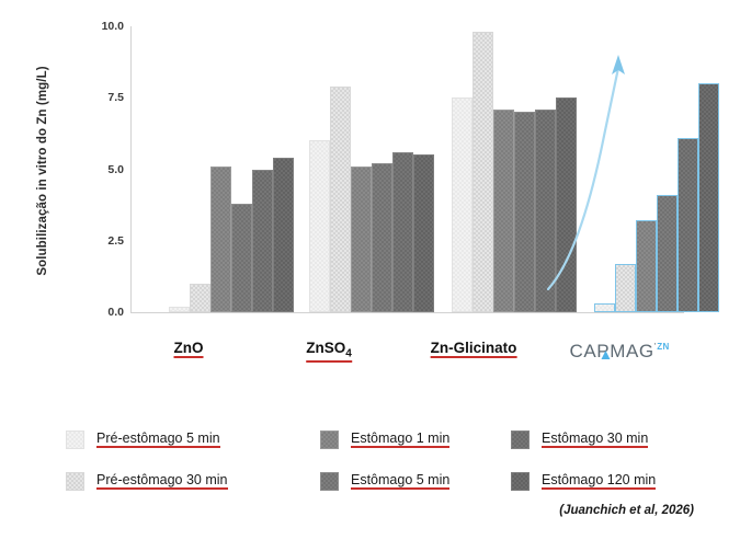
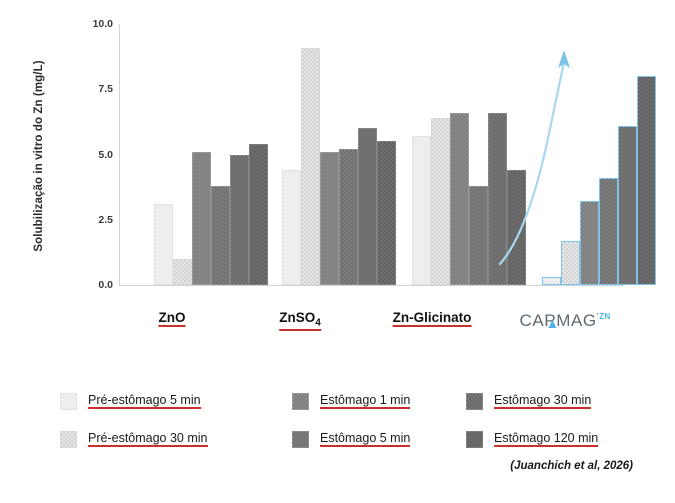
Pré-estômago 5 min/ZnO: 0.2 -> 3.1
Pré-estômago 5 min/ZnSO4: 6.0 -> 4.4
Pré-estômago 30 min/ZnSO4: 7.9 -> 9.1
Estômago 30 min/ZnSO4: 5.6 -> 6.0
Pré-estômago 5 min/Zn-Glicinato: 7.5 -> 5.7
Pré-estômago 30 min/Zn-Glicinato: 9.8 -> 6.4
Estômago 1 min/Zn-Glicinato: 7.1 -> 6.6
Estômago 5 min/Zn-Glicinato: 7.0 -> 3.8
Estômago 30 min/Zn-Glicinato: 7.1 -> 6.6
Estômago 120 min/Zn-Glicinato: 7.5 -> 4.4
